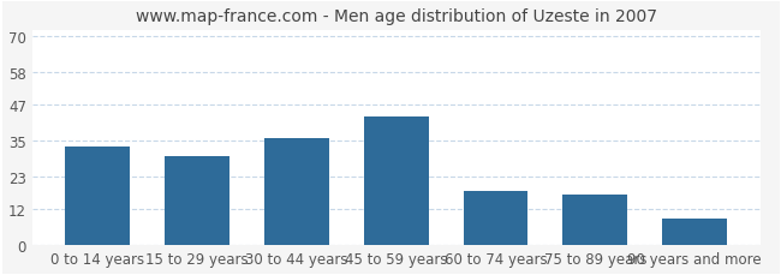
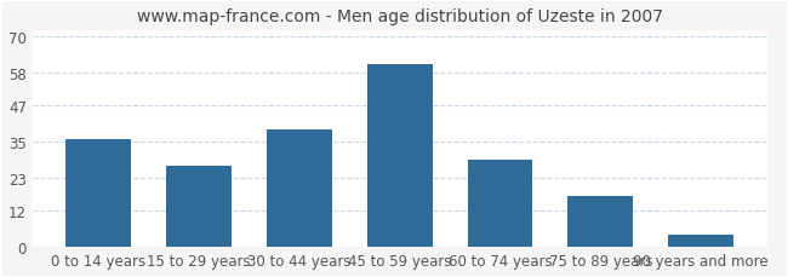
0 to 14 years: 33 -> 36
15 to 29 years: 30 -> 27
30 to 44 years: 36 -> 39
45 to 59 years: 43 -> 61
60 to 74 years: 18 -> 29
90 years and more: 9 -> 4
